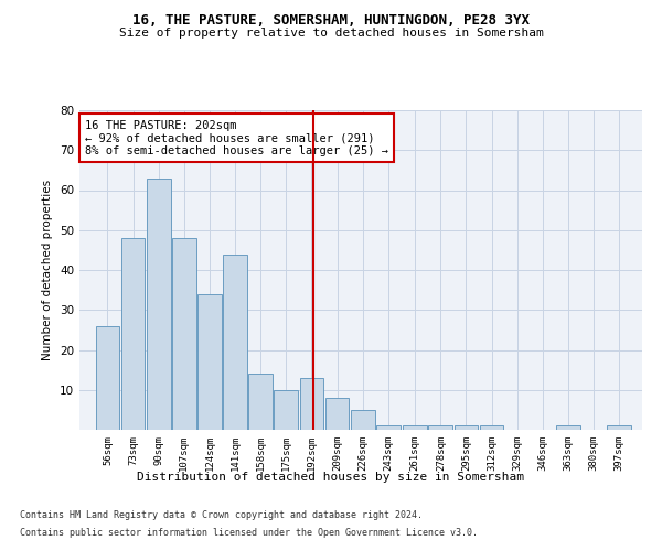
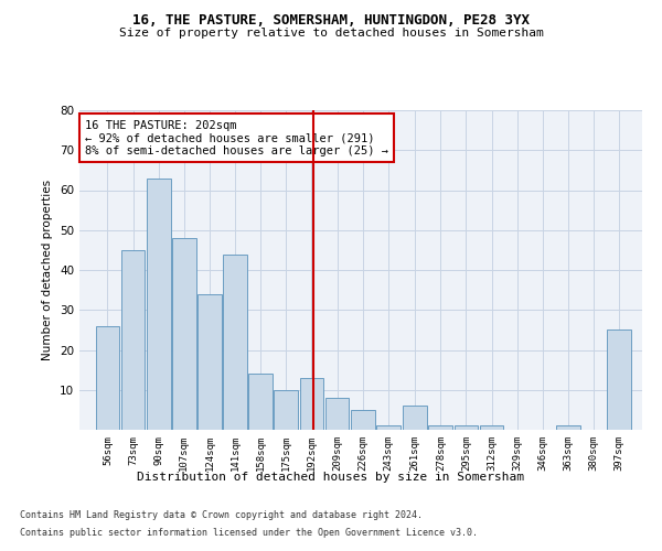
73sqm: 48 -> 45
261sqm: 1 -> 6
397sqm: 1 -> 25
